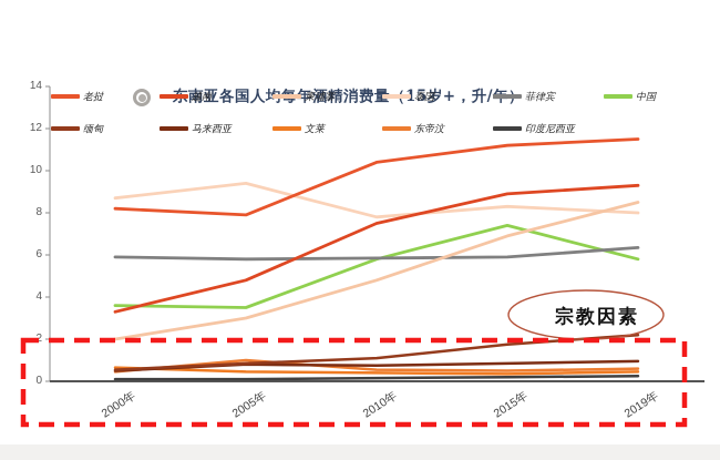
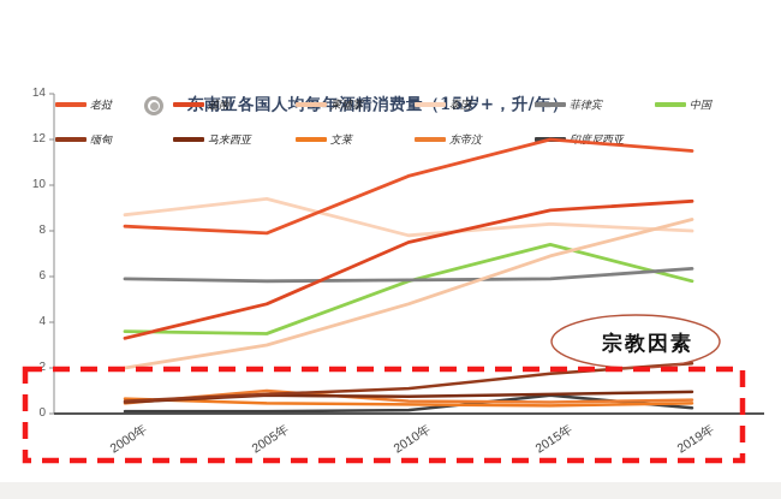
老挝/2015年: 11.2 -> 12.0
印度尼西亚/2015年: 0.2 -> 0.8
